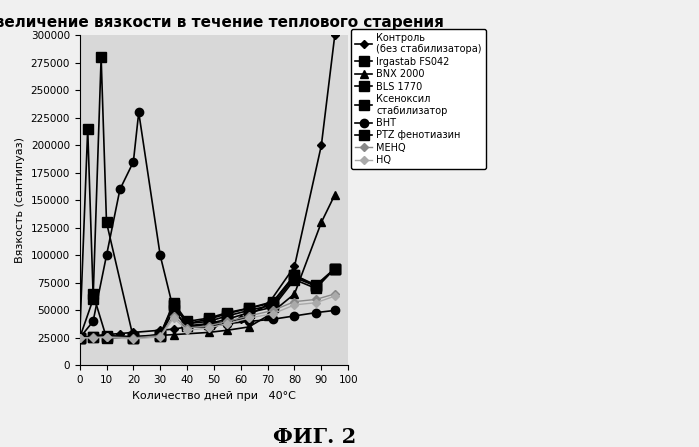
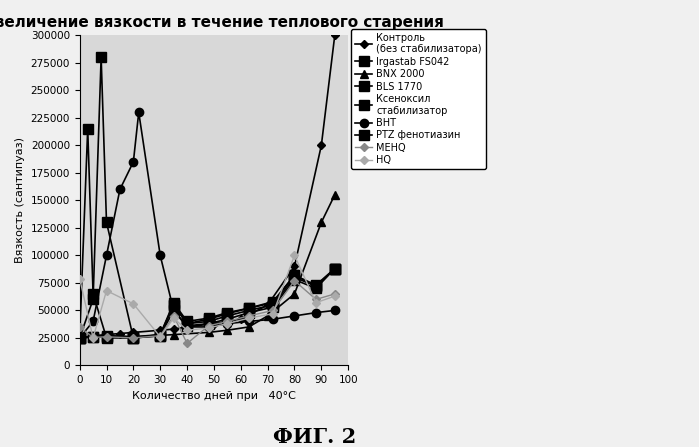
MEHQ/0: 25000 -> 35000
HQ/0: 25000 -> 79000
HQ/10: 26000 -> 68000
HQ/20: 24000 -> 56000
MEHQ/40: 34000 -> 20000
MEHQ/80: 58000 -> 77000
HQ/80: 55000 -> 100000
